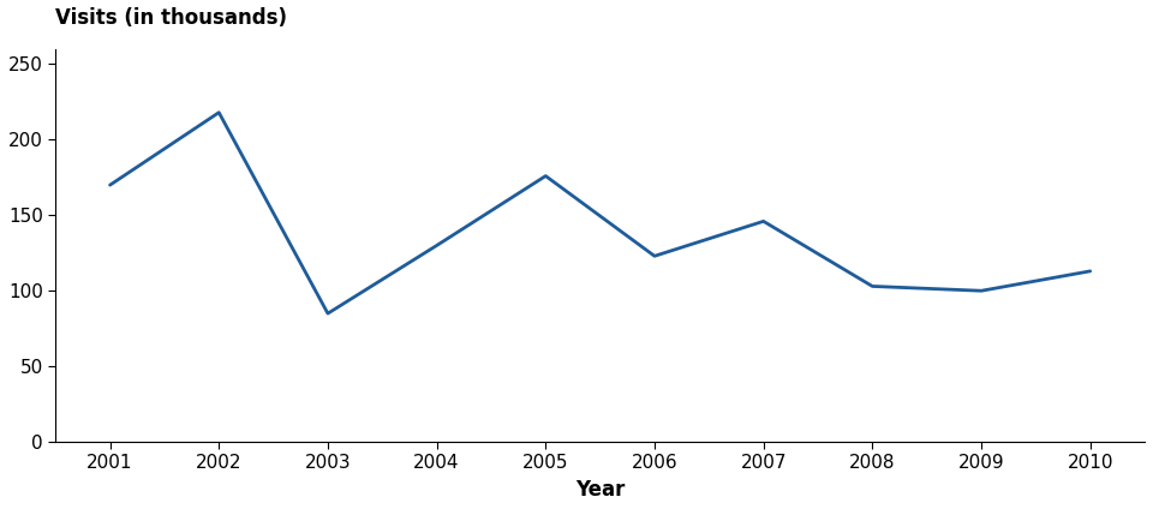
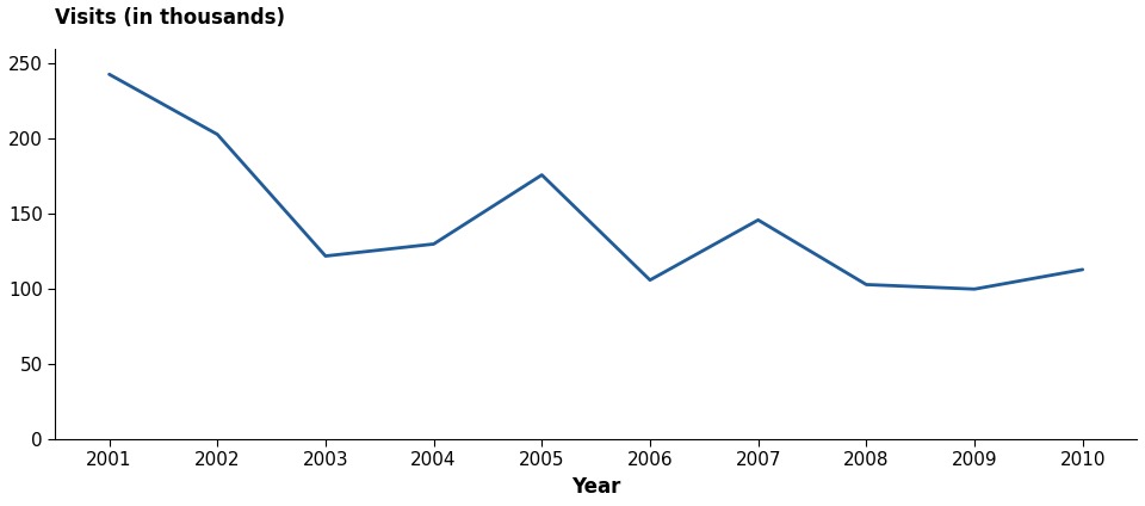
2001: 170 -> 243
2002: 218 -> 203
2003: 85 -> 122
2006: 123 -> 106
